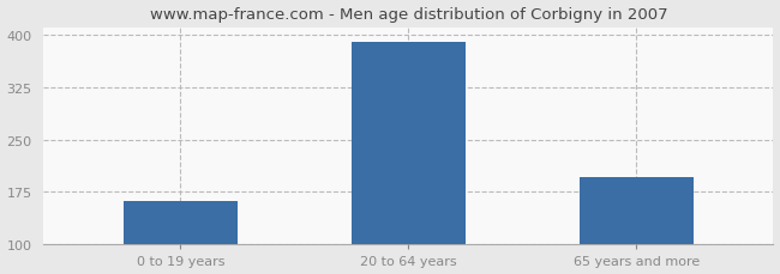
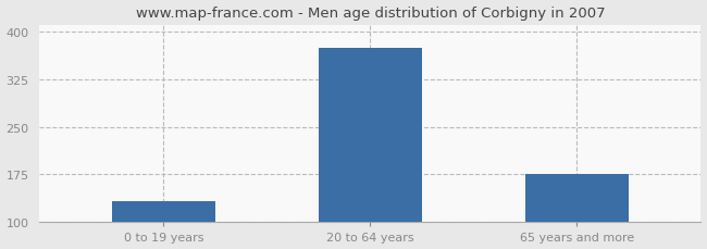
0 to 19 years: 163 -> 134
20 to 64 years: 390 -> 374
65 years and more: 197 -> 176
